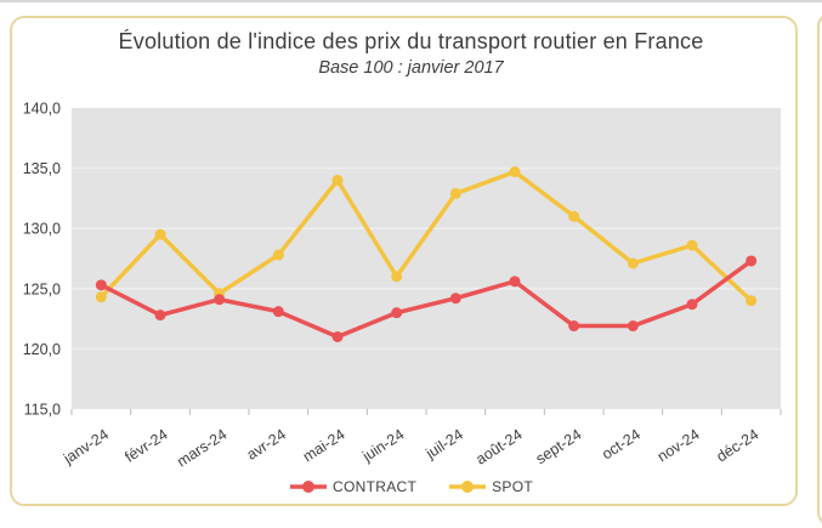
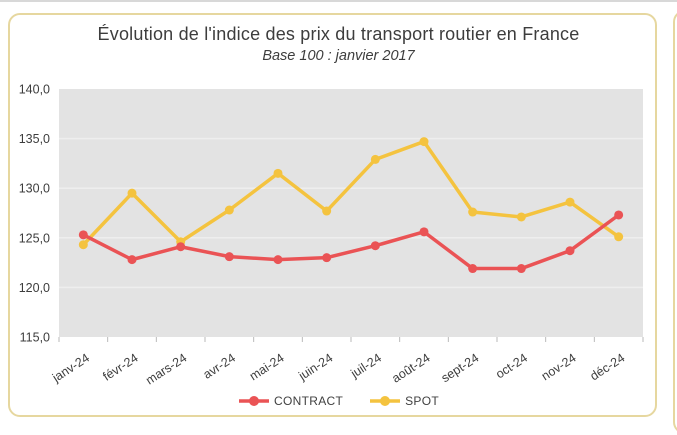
CONTRACT/mai-24: 121 -> 123
SPOT/mai-24: 134 -> 132
SPOT/juin-24: 126 -> 128
SPOT/sept-24: 131 -> 128
SPOT/déc-24: 124 -> 125
